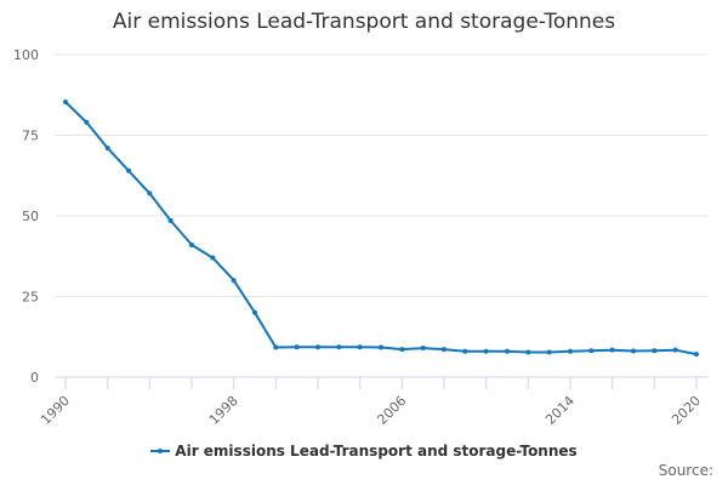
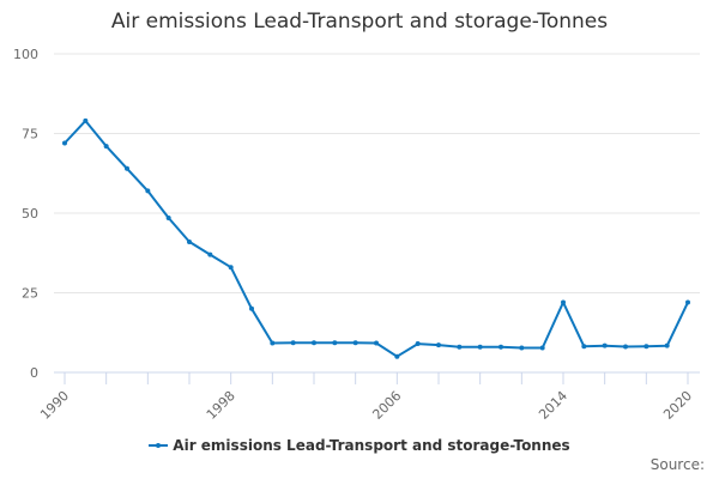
1990: 85 -> 72
1998: 30 -> 33
2006: 9 -> 5
2014: 8 -> 22
2020: 7 -> 22
